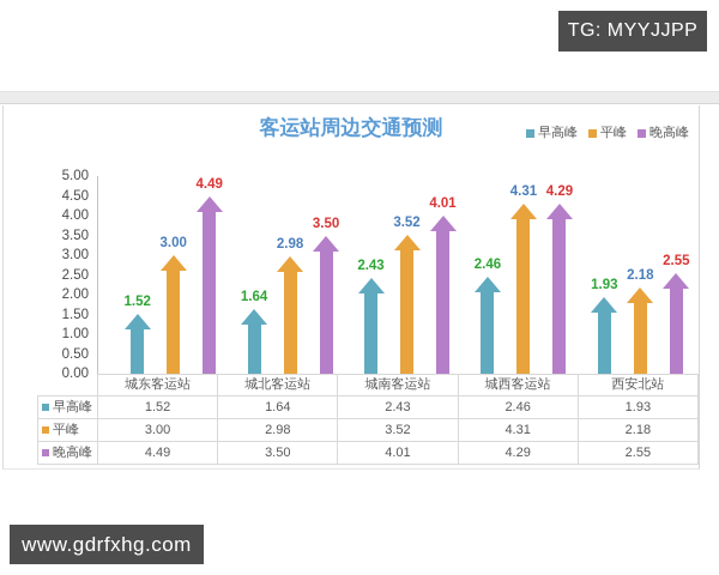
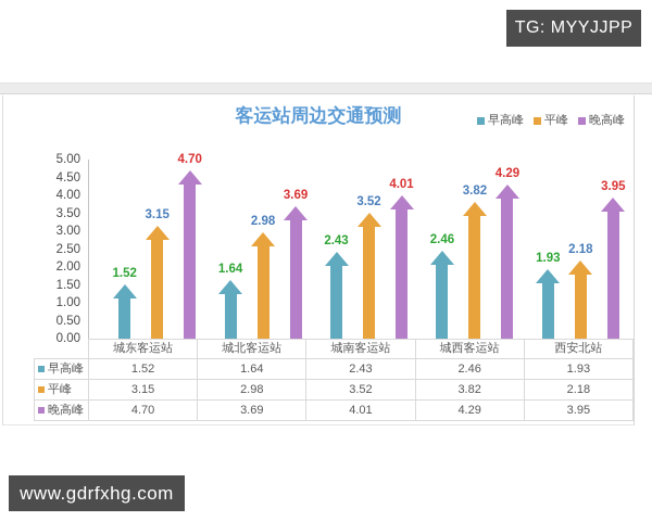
平峰/城东客运站: 3.00 -> 3.15
晚高峰/城东客运站: 4.49 -> 4.70
晚高峰/城北客运站: 3.50 -> 3.69
平峰/城西客运站: 4.31 -> 3.82
晚高峰/西安北站: 2.55 -> 3.95
